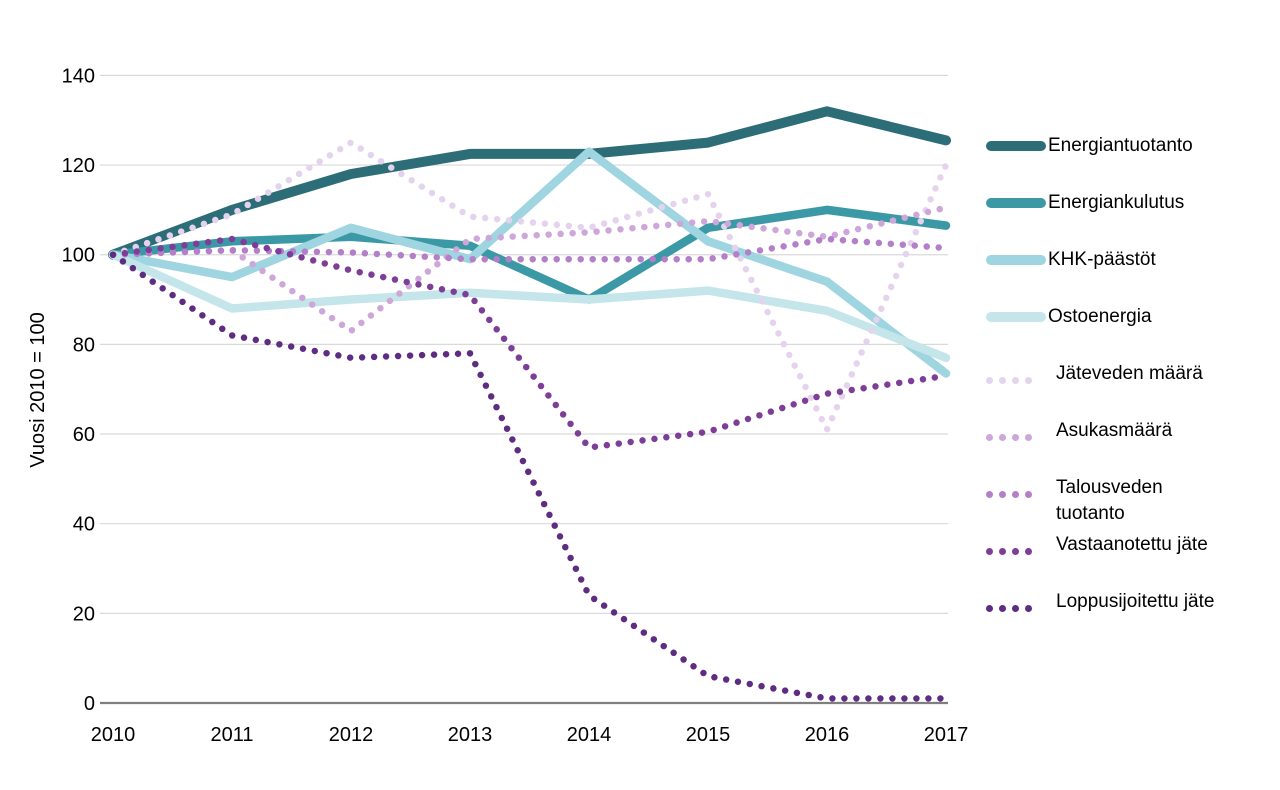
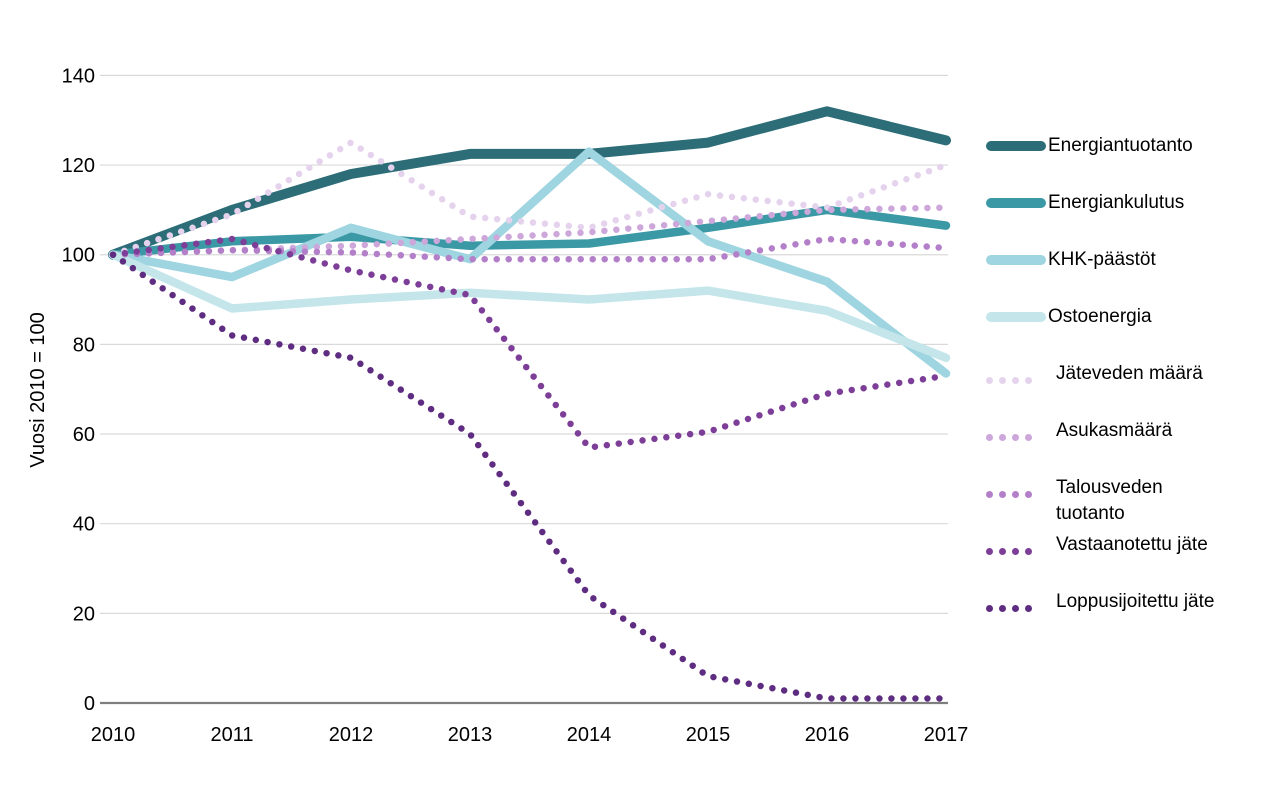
Asukasmäärä/2012: 83 -> 102
Loppusijoitettu jäte/2013: 78 -> 60
Energiankulutus/2014: 90 -> 102
Jäteveden määrä/2016: 61 -> 110
Asukasmäärä/2016: 104 -> 110
